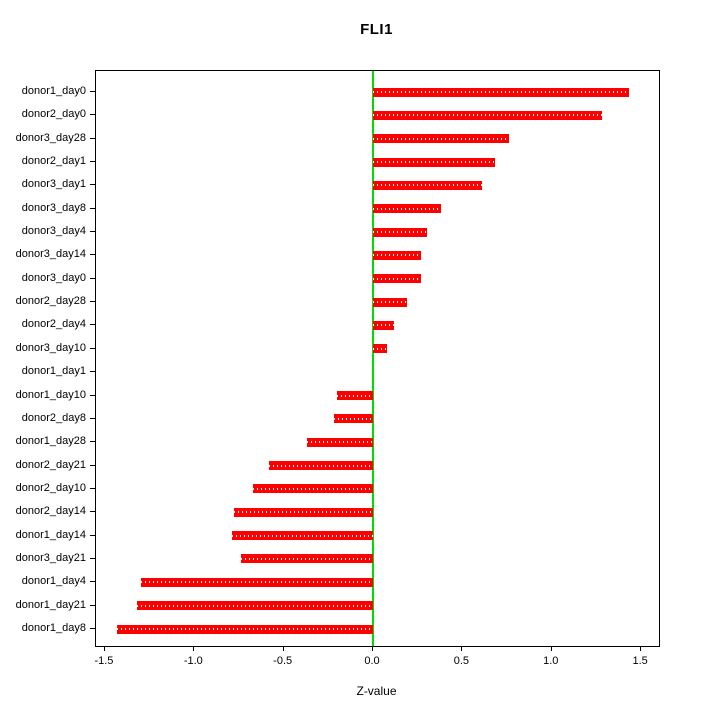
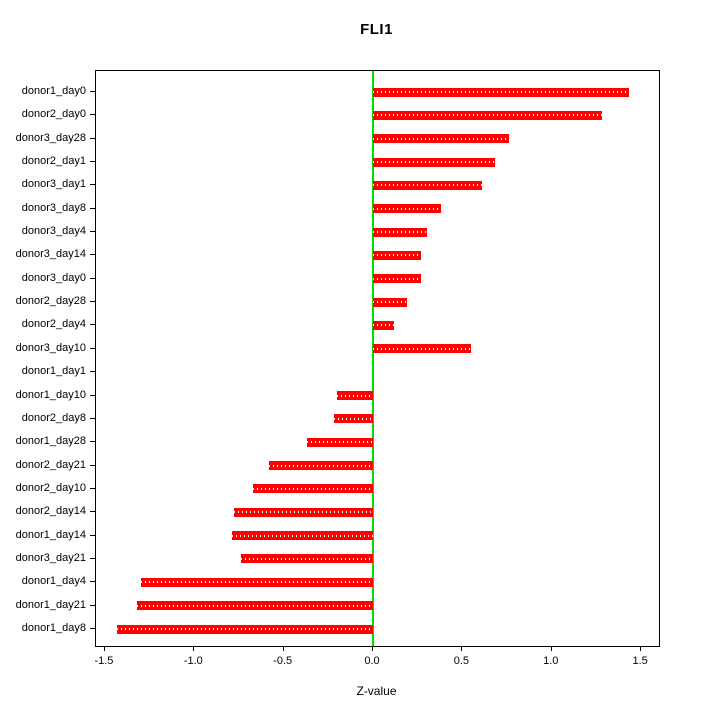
donor3_day10: 0.08 -> 0.55
